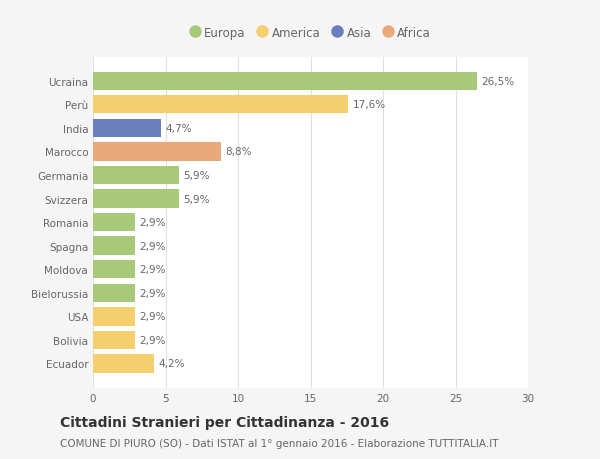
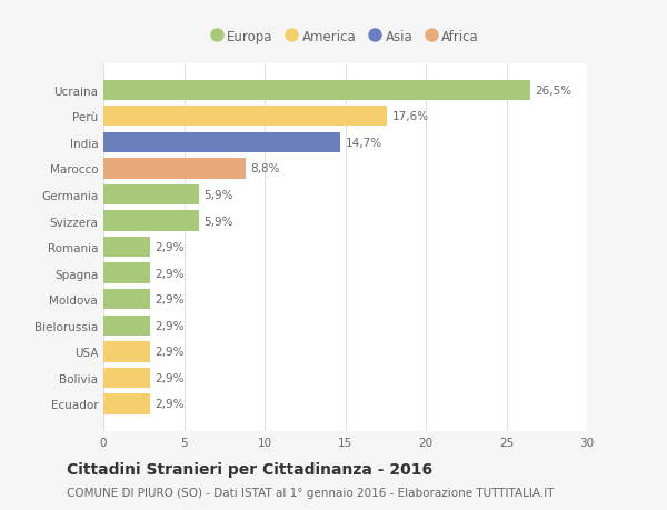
India: 4,7% -> 14,7%
Ecuador: 4,2% -> 2,9%
